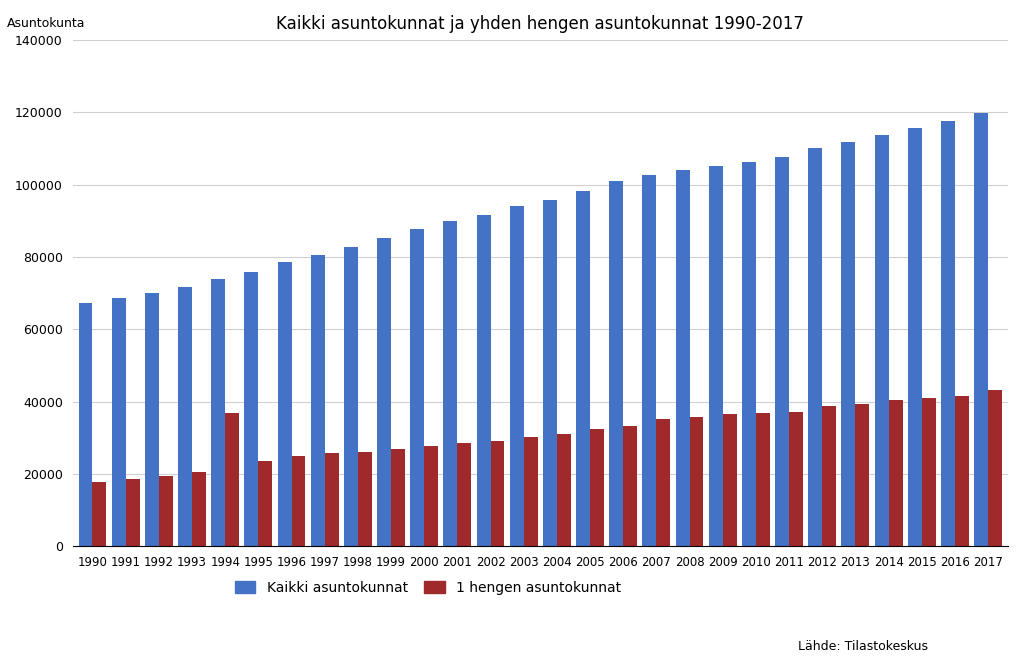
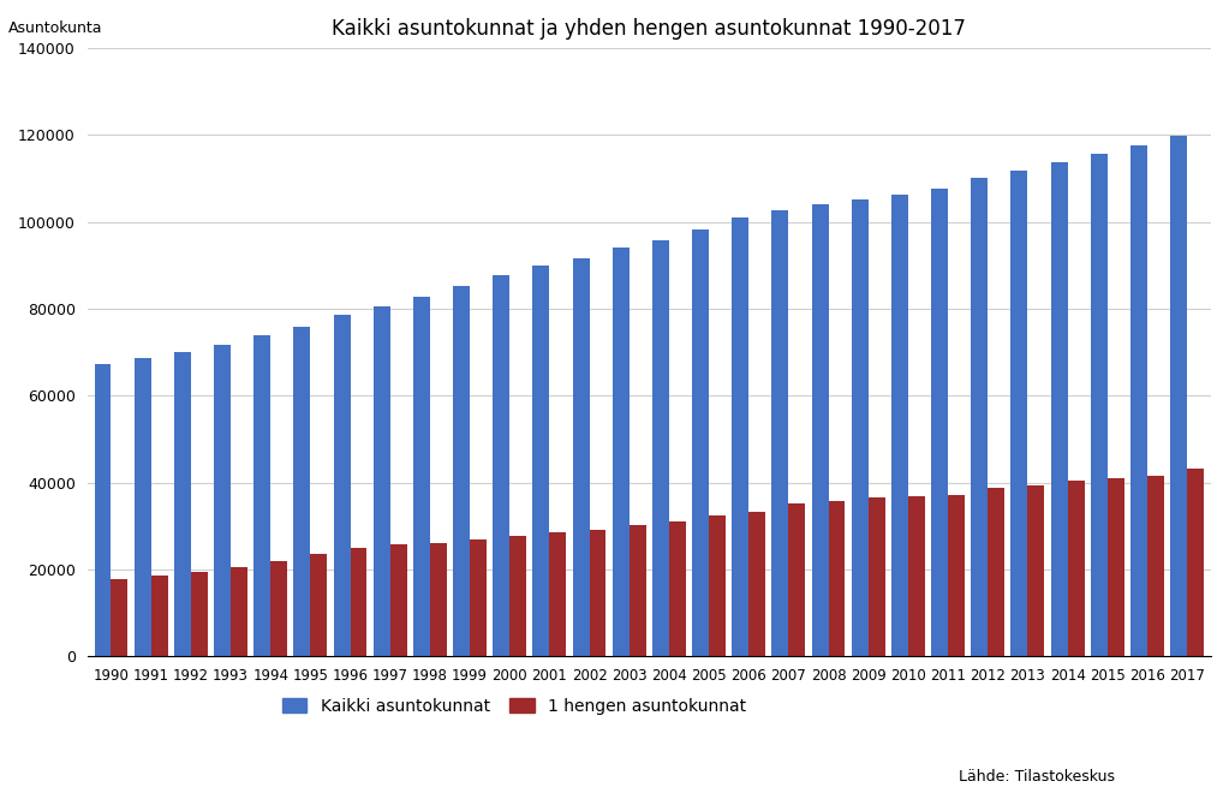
1 hengen asuntokunnat/1994: 37000 -> 22100
